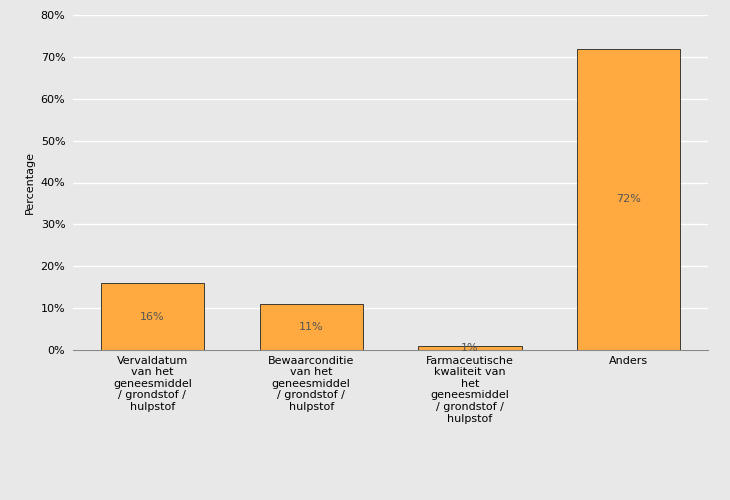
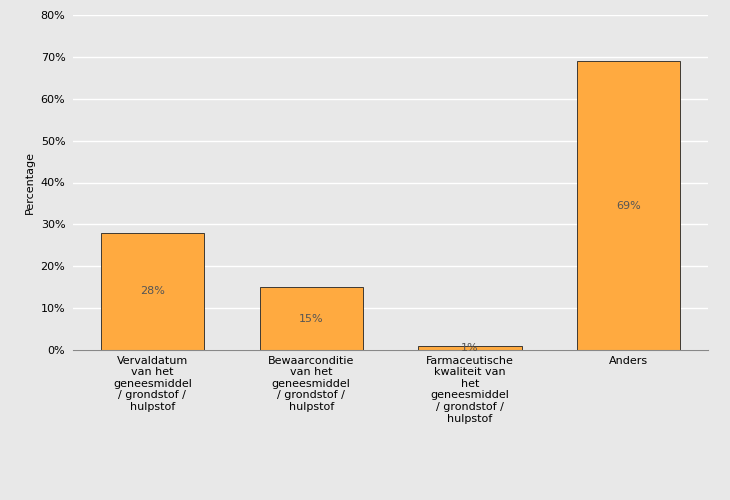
Vervaldatum van het geneesmiddel / grondstof / hulpstof: 16% -> 28%
Bewaarconditie van het geneesmiddel / grondstof / hulpstof: 11% -> 15%
Anders: 72% -> 69%
